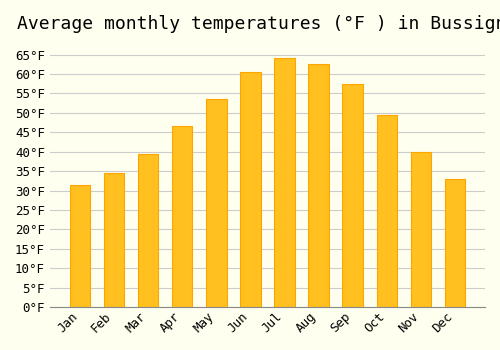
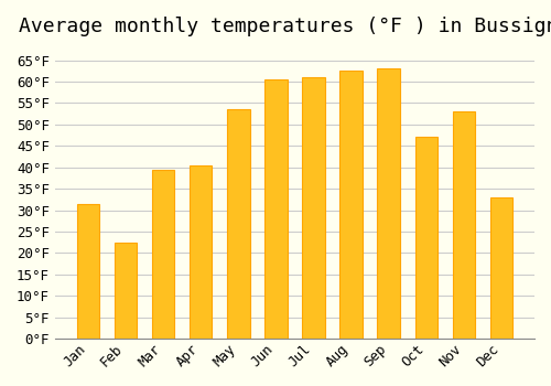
Feb: 34.5°F -> 22.5°F
Apr: 46.5°F -> 40.5°F
Jul: 64.0°F -> 61.0°F
Sep: 57.5°F -> 63.0°F
Oct: 49.5°F -> 47.0°F
Nov: 40.0°F -> 53.0°F
